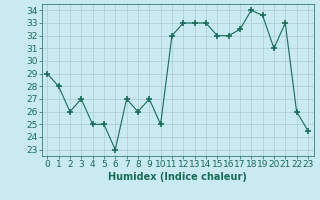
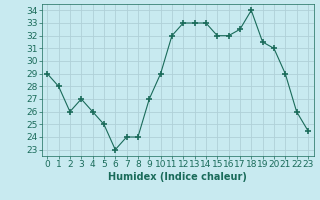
4: 25.0 -> 26.0
7: 27.0 -> 24.0
8: 26.0 -> 24.0
10: 25.0 -> 29.0
19: 33.6 -> 31.5
21: 33.0 -> 29.0
